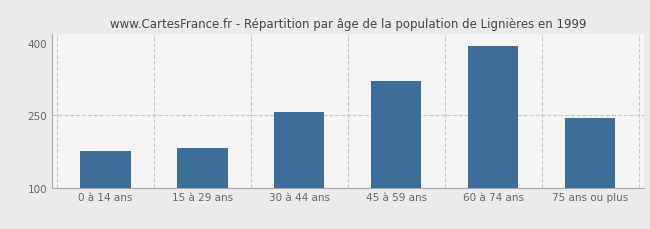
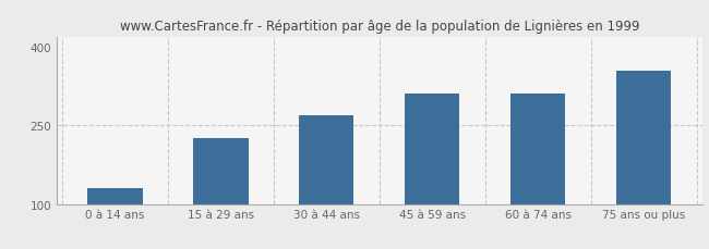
0 à 14 ans: 175 -> 130
15 à 29 ans: 182 -> 225
30 à 44 ans: 256 -> 270
45 à 59 ans: 322 -> 310
60 à 74 ans: 395 -> 310
75 ans ou plus: 244 -> 355
